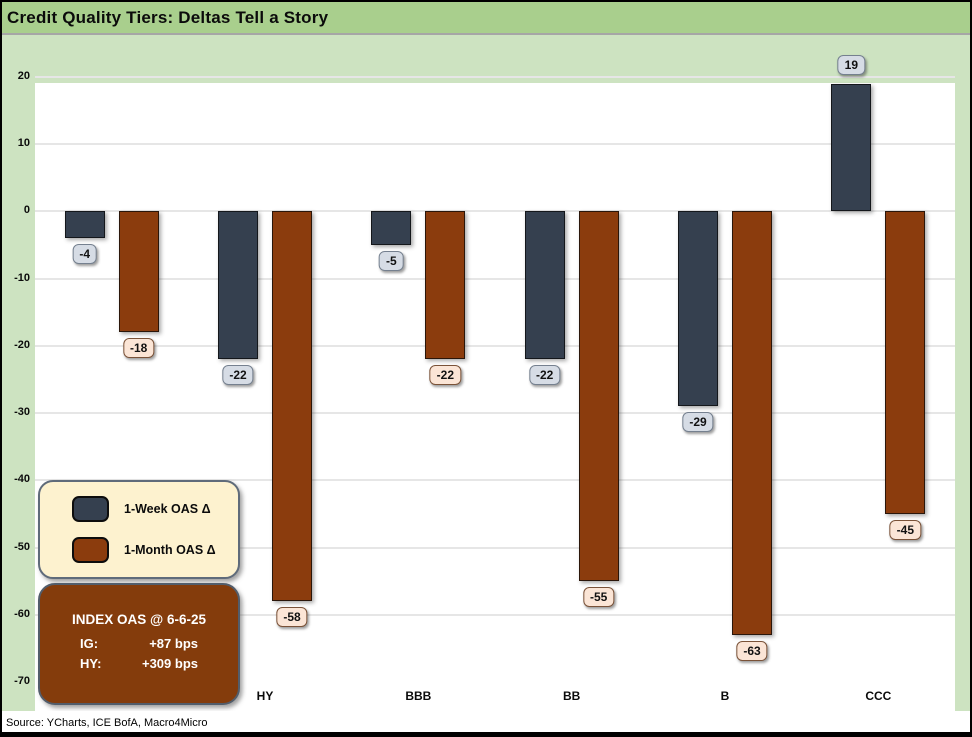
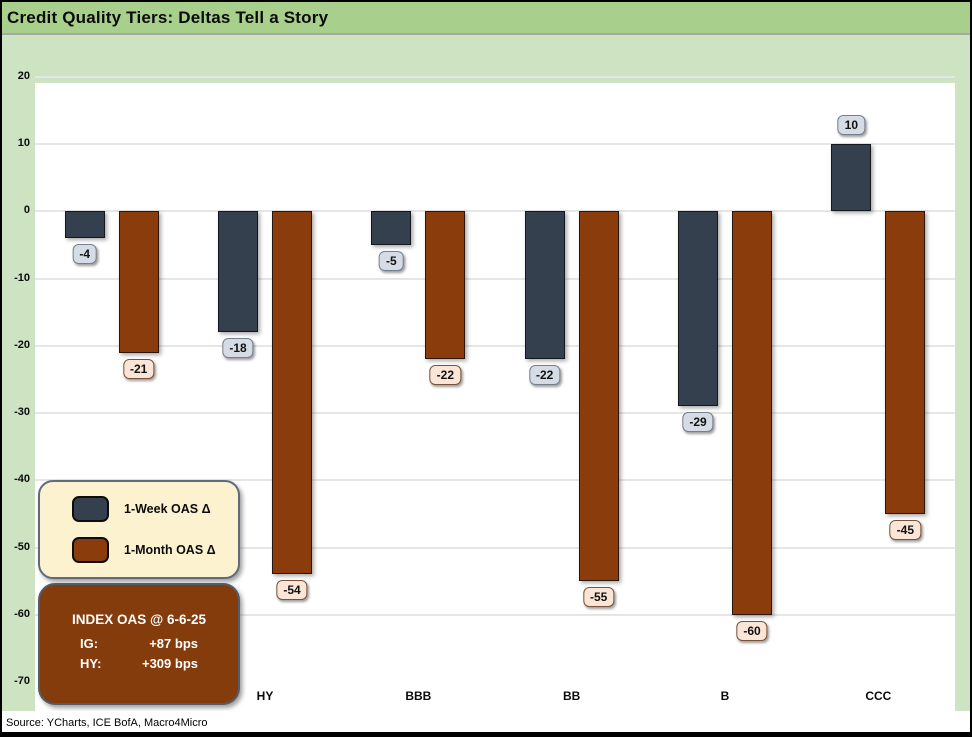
1-Month OAS Δ/IG: -18 -> -21
1-Week OAS Δ/HY: -22 -> -18
1-Month OAS Δ/HY: -58 -> -54
1-Month OAS Δ/B: -63 -> -60
1-Week OAS Δ/CCC: 19 -> 10
